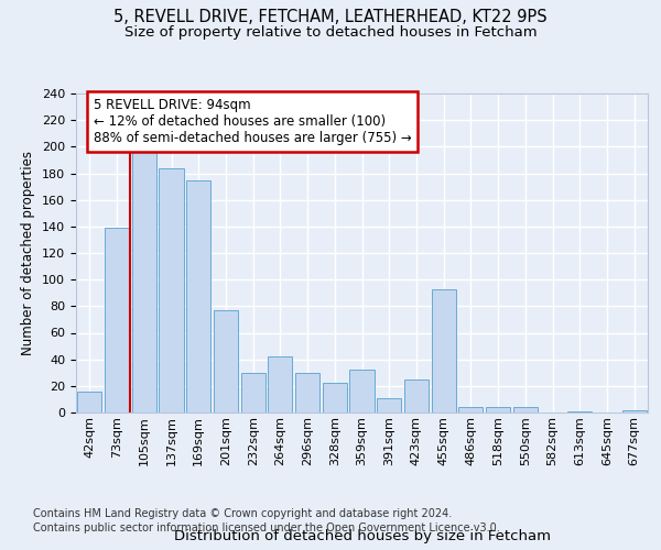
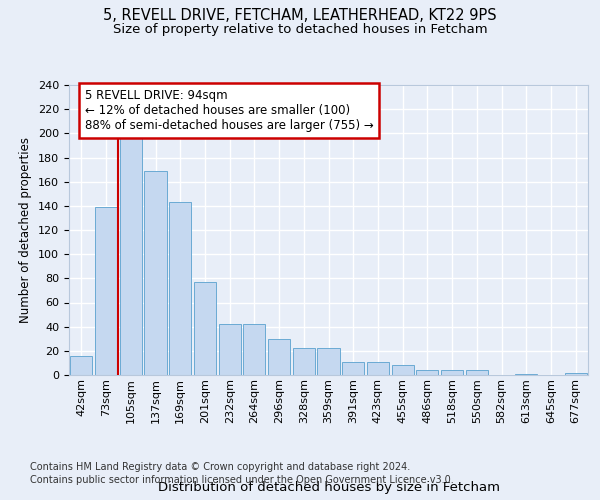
137sqm: 184 -> 169
169sqm: 175 -> 143
232sqm: 30 -> 42
359sqm: 32 -> 22
423sqm: 25 -> 11
455sqm: 93 -> 8
